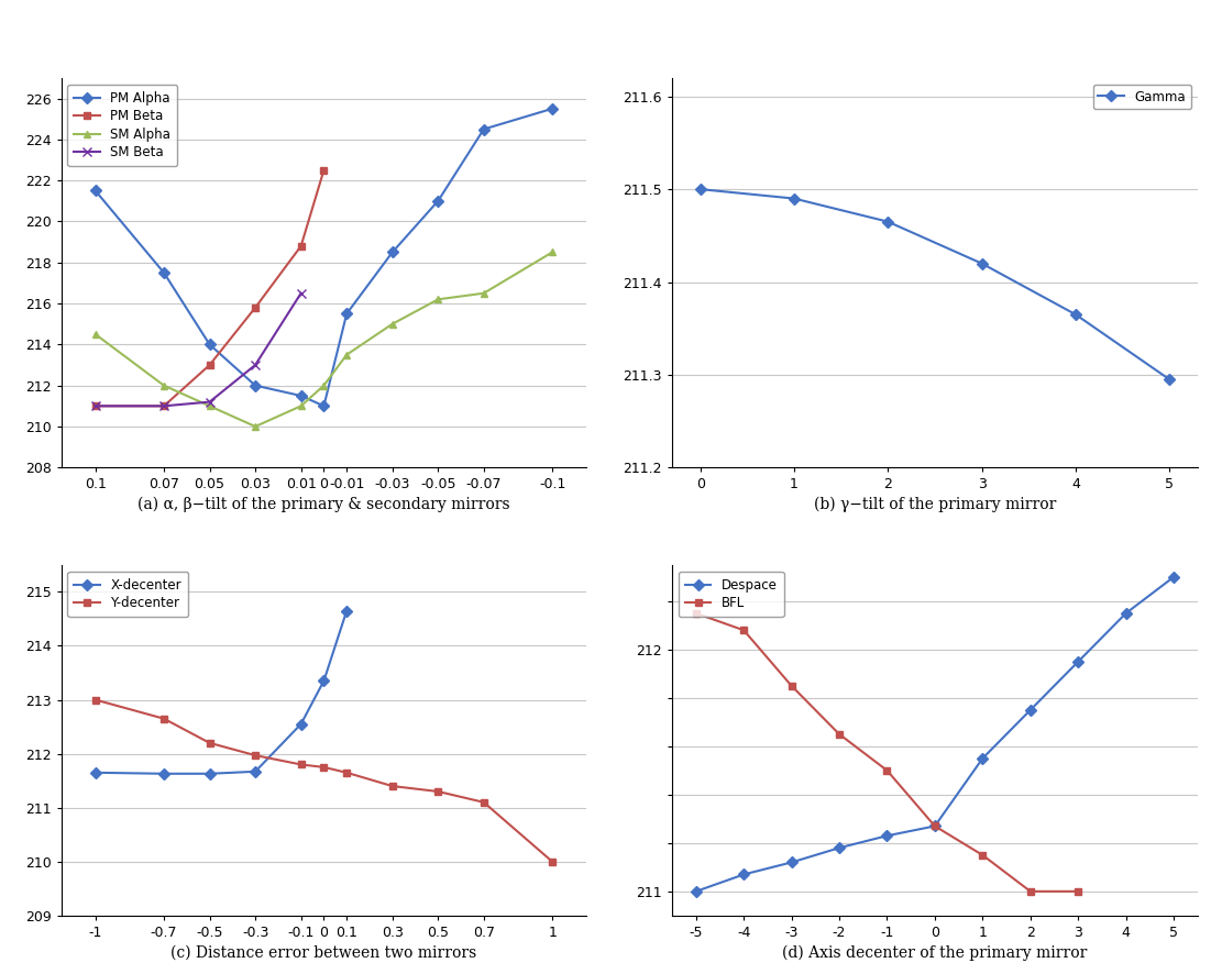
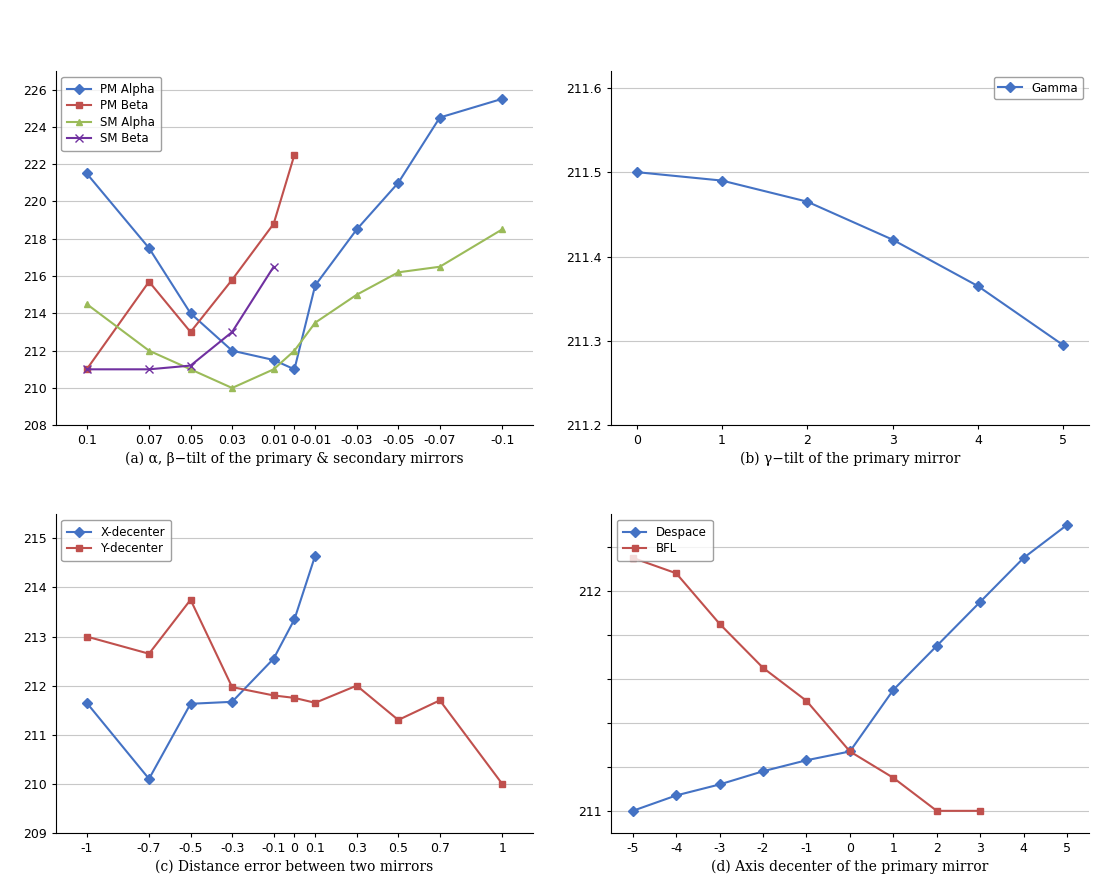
PM Beta/0.07: 211.0 -> 215.7
X-decenter/-0.7: 211.63 -> 210.10
Y-decenter/-0.5: 212.20 -> 213.75
Y-decenter/0.3: 211.40 -> 212.00
Y-decenter/0.7: 211.10 -> 211.70
